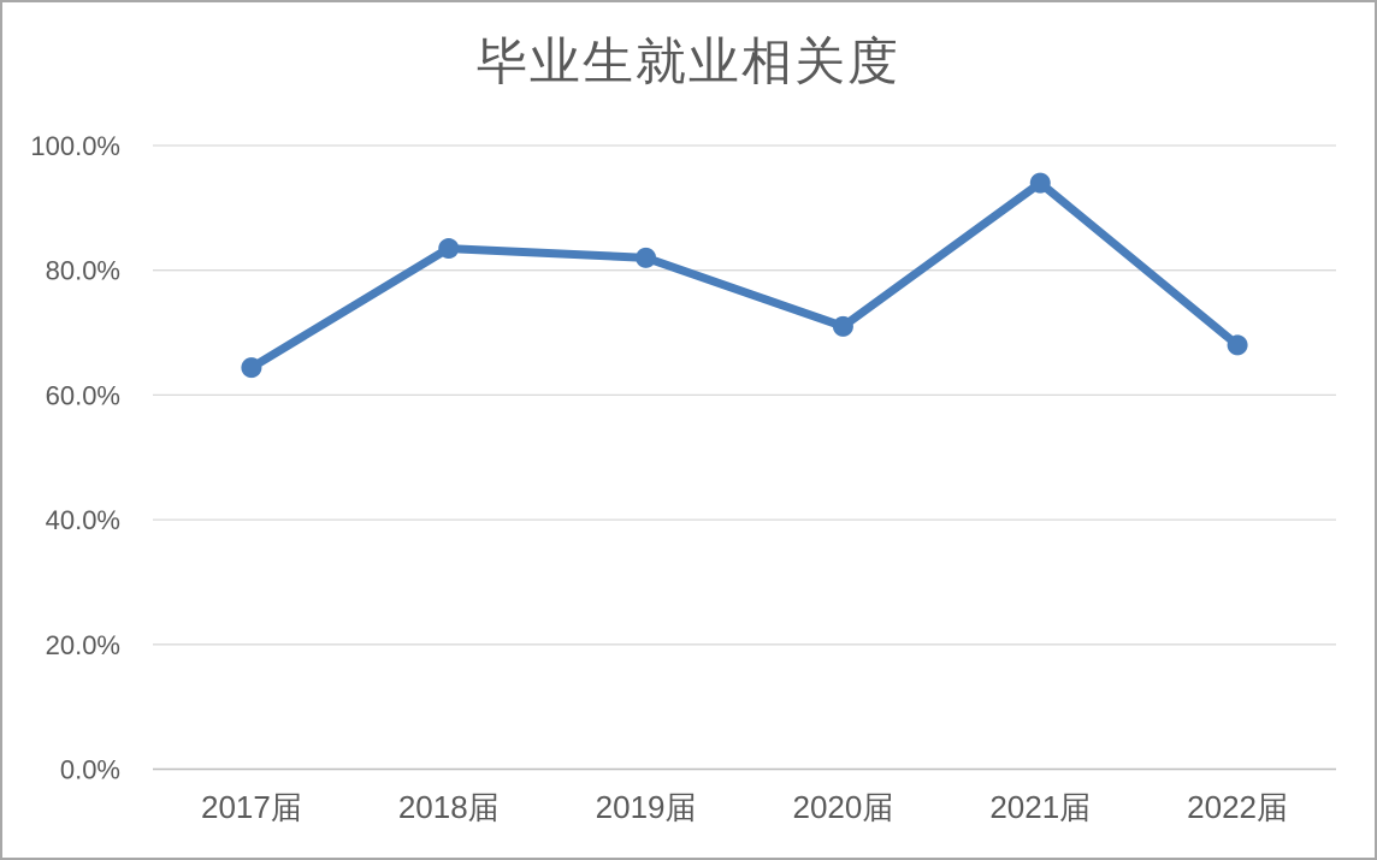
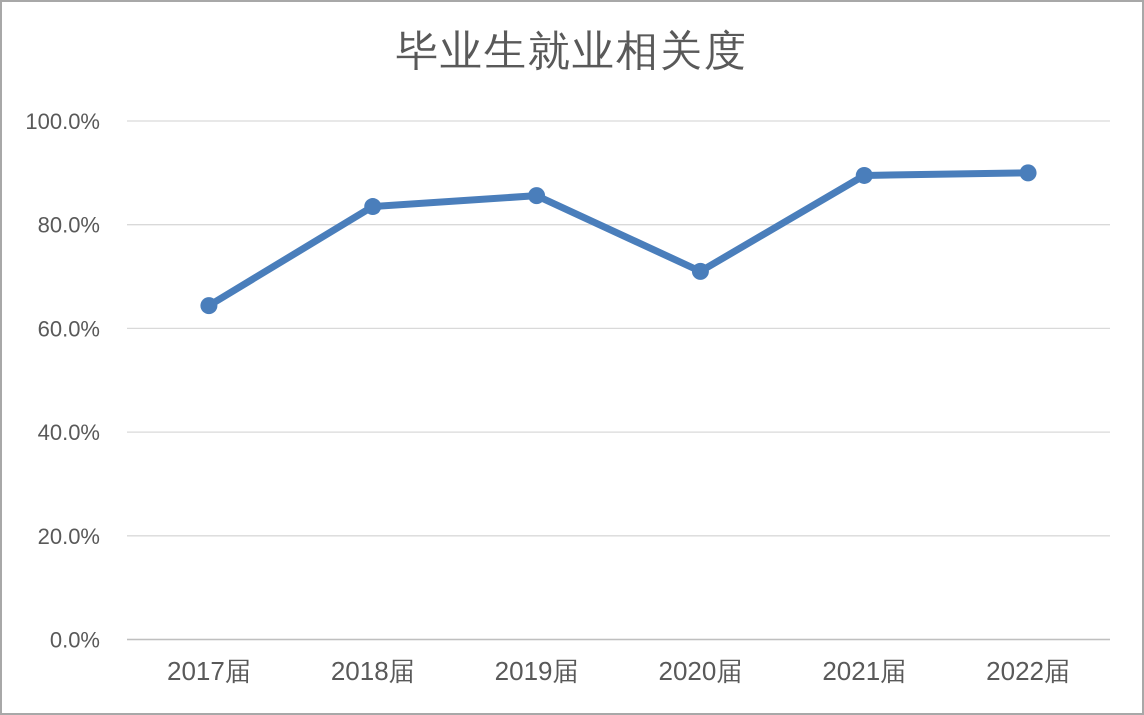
2019届: 82% -> 86%
2021届: 94% -> 90%
2022届: 68% -> 90%
